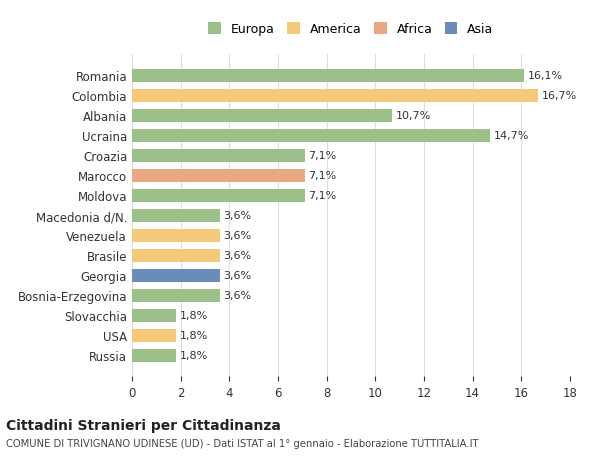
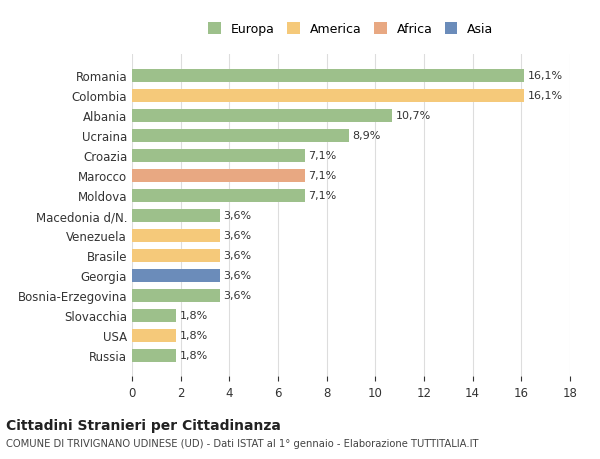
Colombia: 16,7% -> 16,1%
Ucraina: 14,7% -> 8,9%
